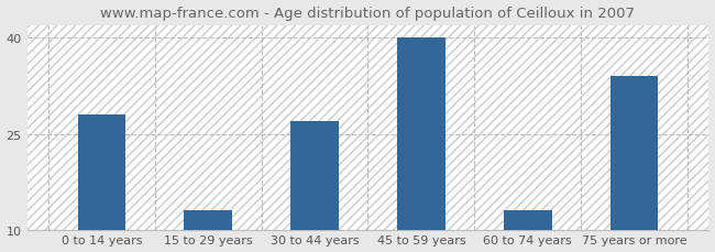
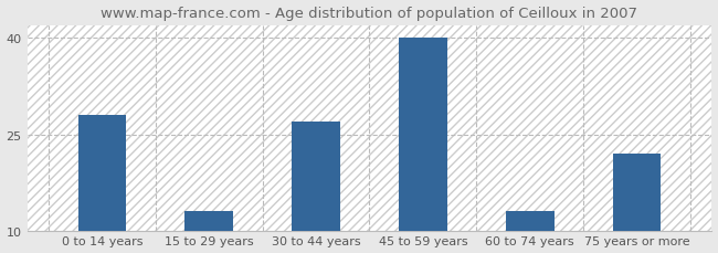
75 years or more: 34 -> 22
